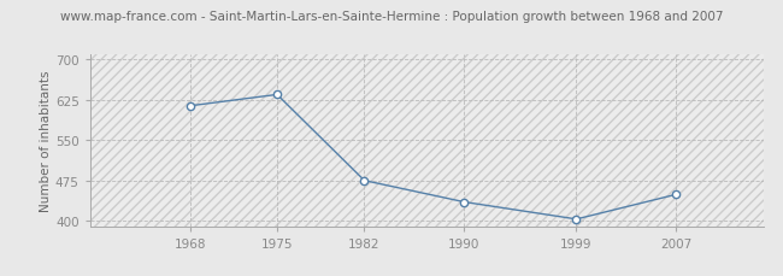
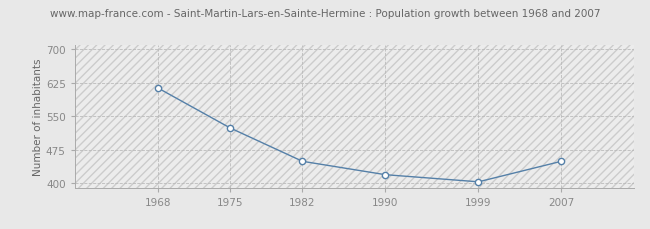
1975: 635 -> 524
1982: 475 -> 449
1990: 435 -> 419
